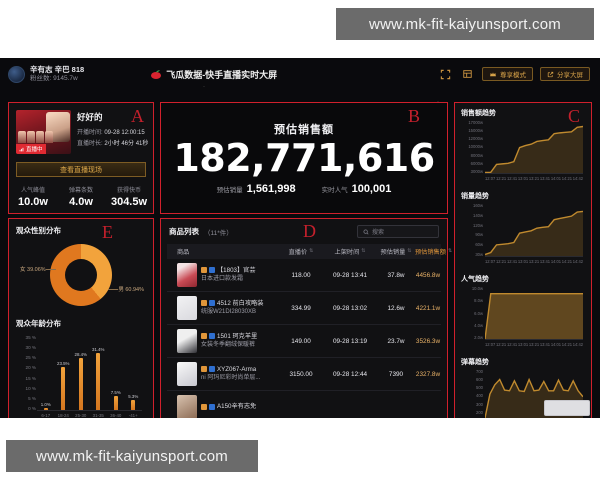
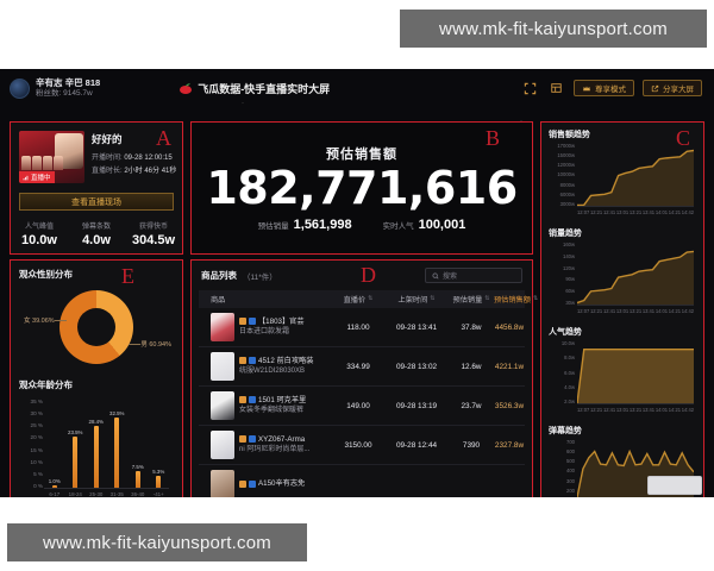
观众年龄分布/31-35: 31.4% -> 32.5%
